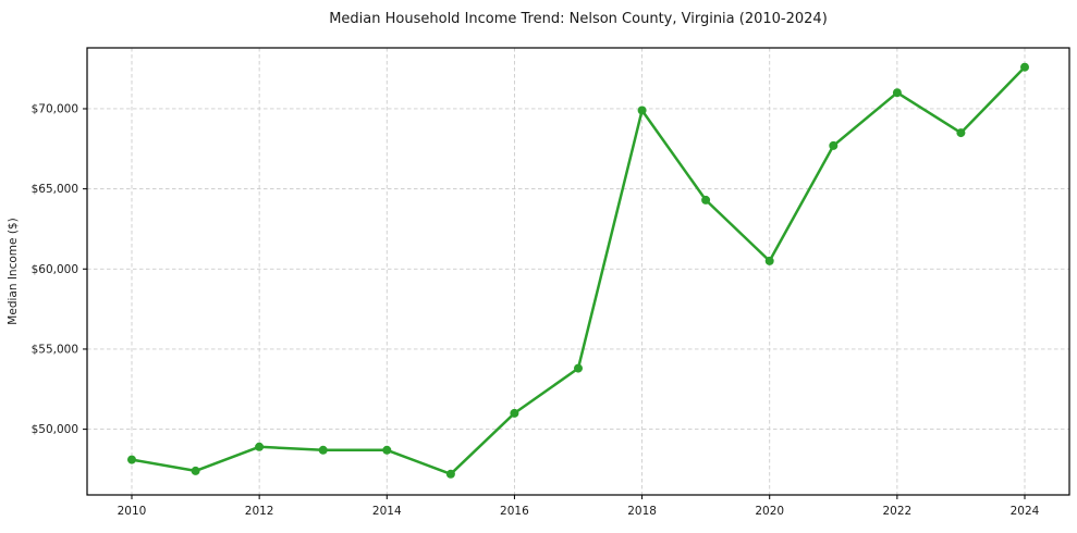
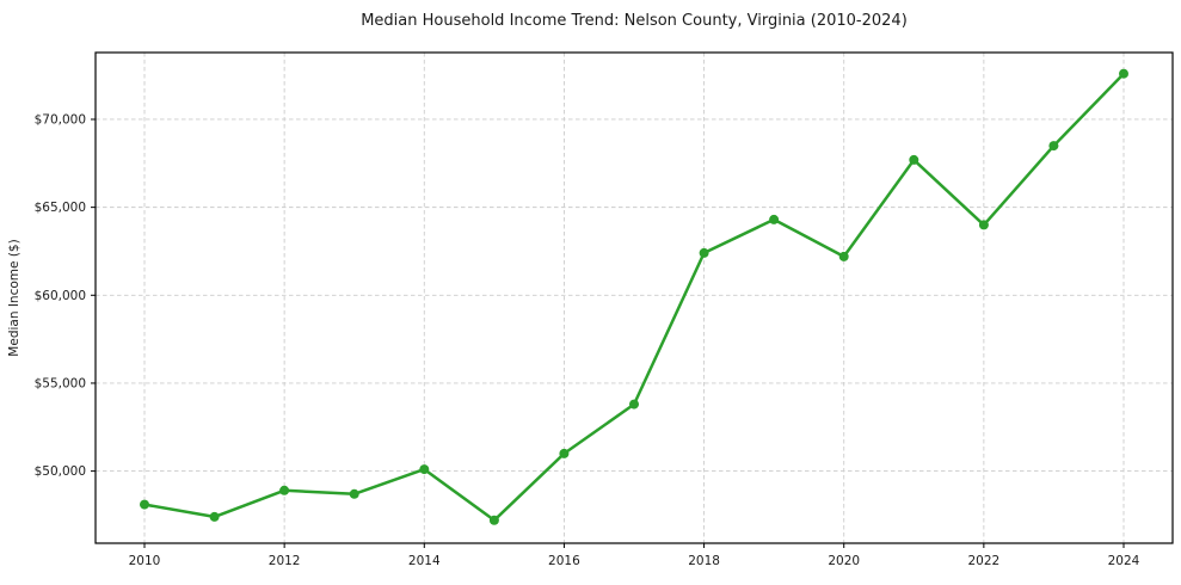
2014: $48700 -> $50100
2018: $69900 -> $62400
2020: $60500 -> $62200
2022: $71000 -> $64000
